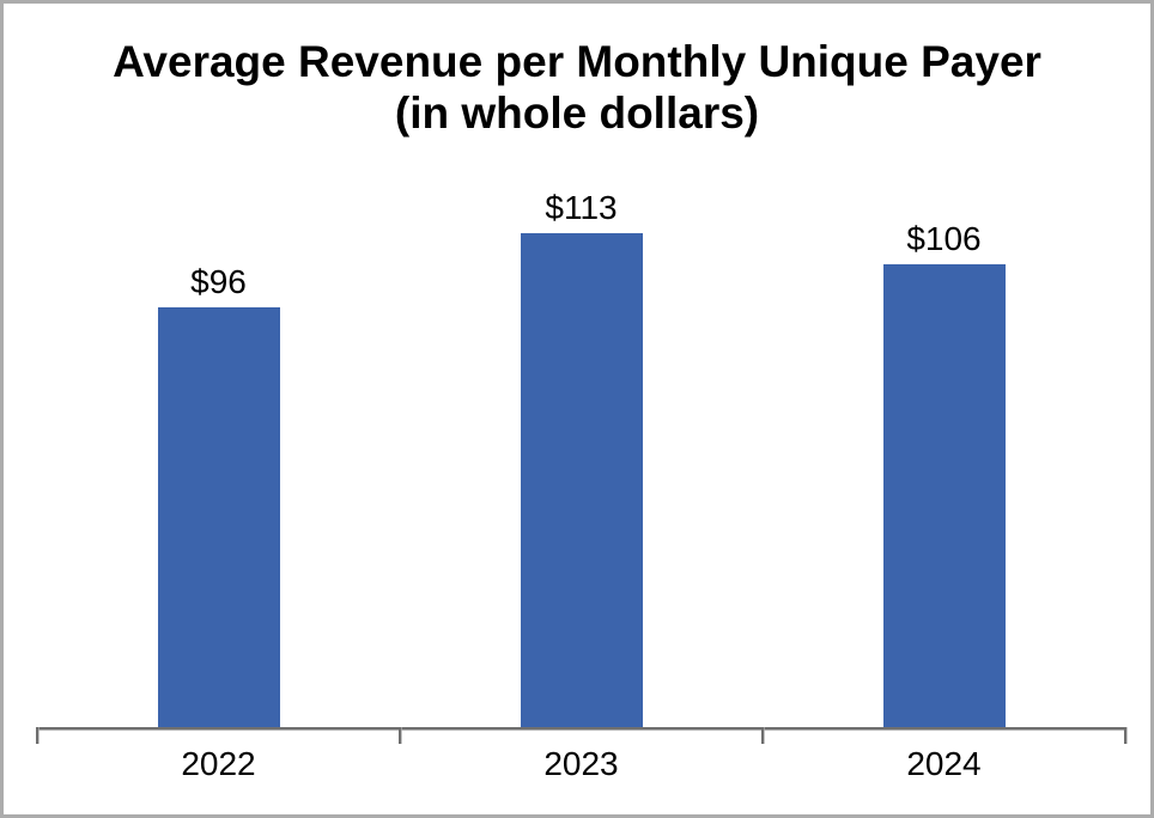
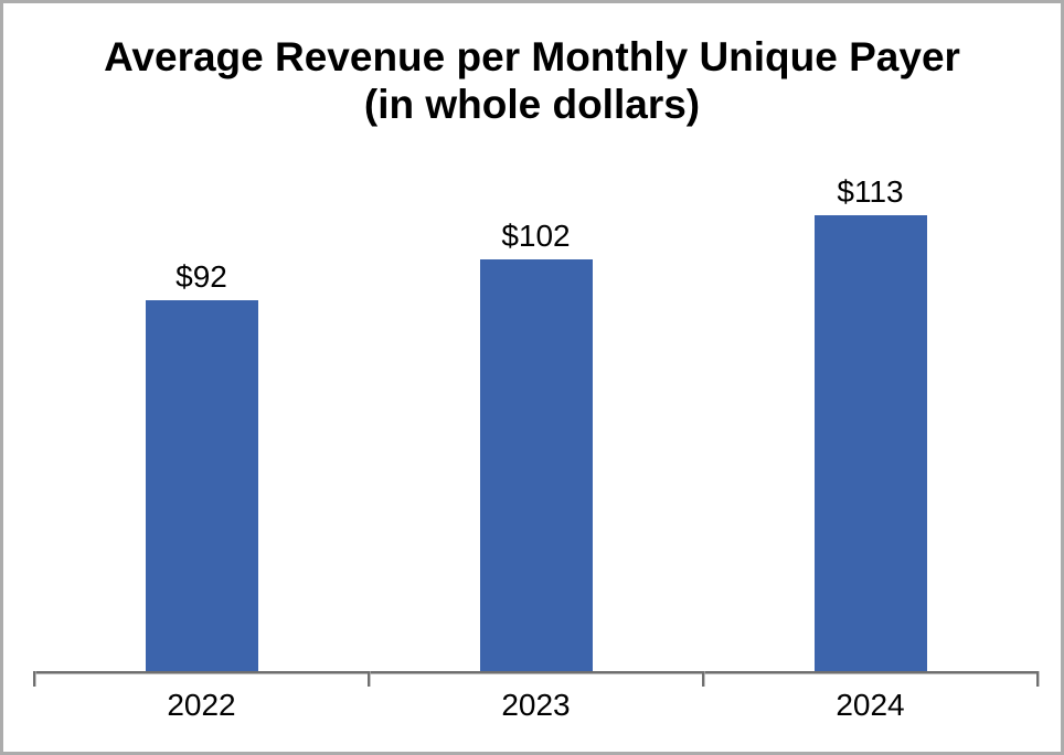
2022: $96 -> $92
2023: $113 -> $102
2024: $106 -> $113
